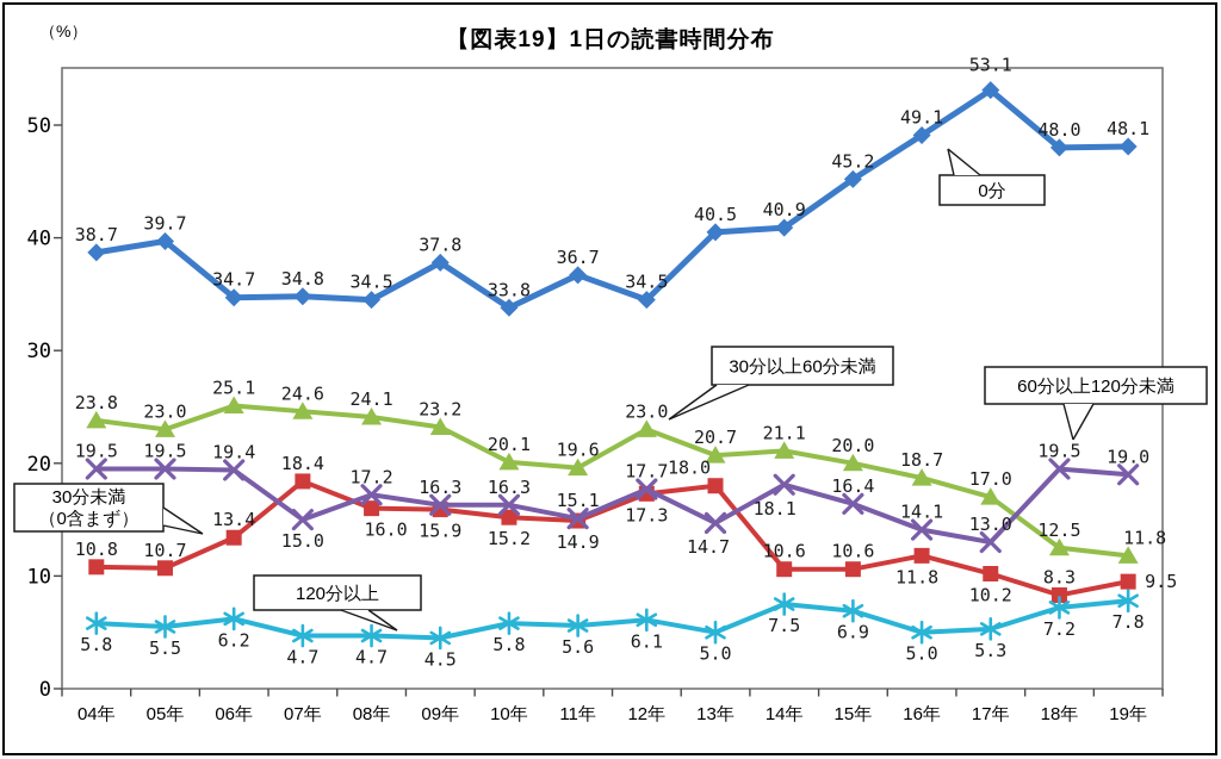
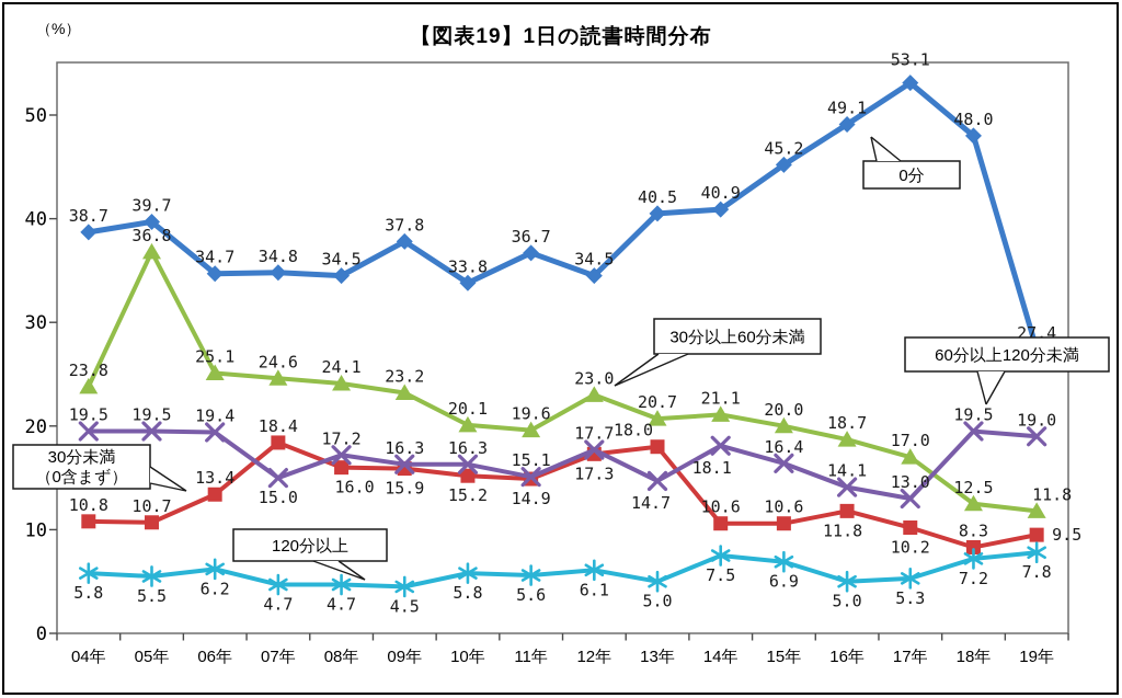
30分以上60分未満/05年: 23.0 -> 36.8
0分/19年: 48.1 -> 27.4
